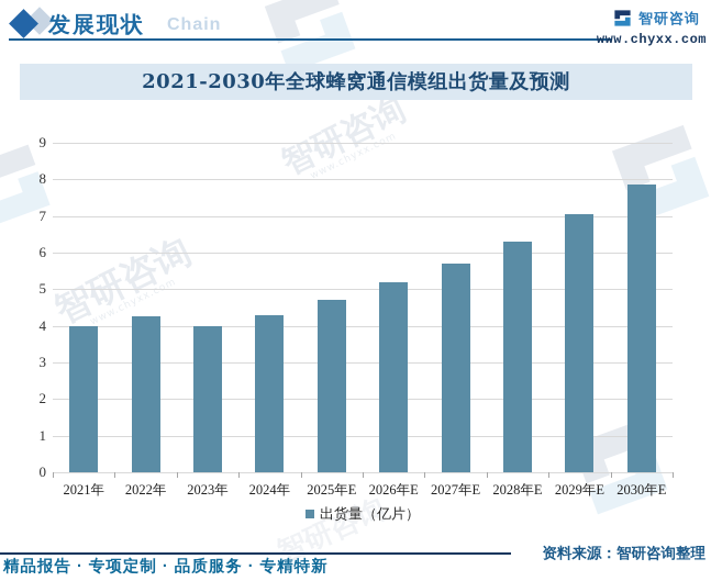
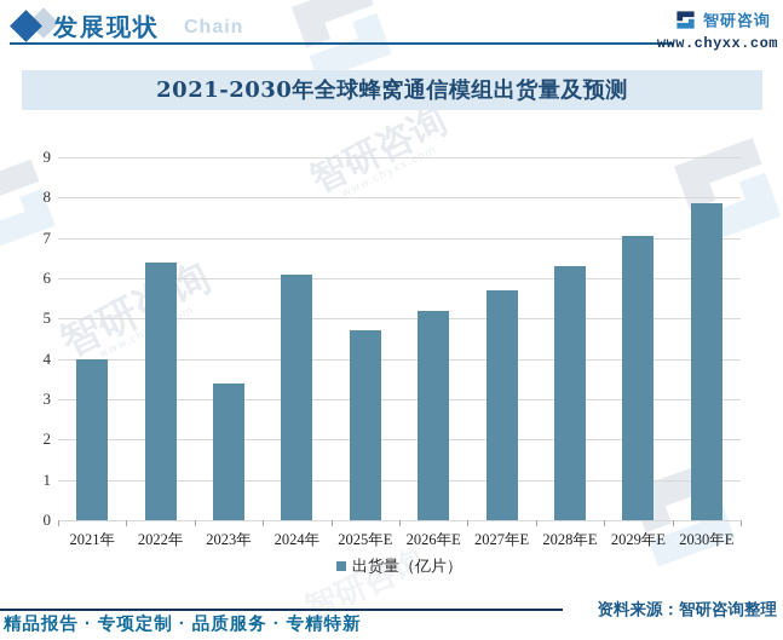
2022年: 4.2 -> 6.4
2023年: 4.0 -> 3.4
2024年: 4.3 -> 6.1
